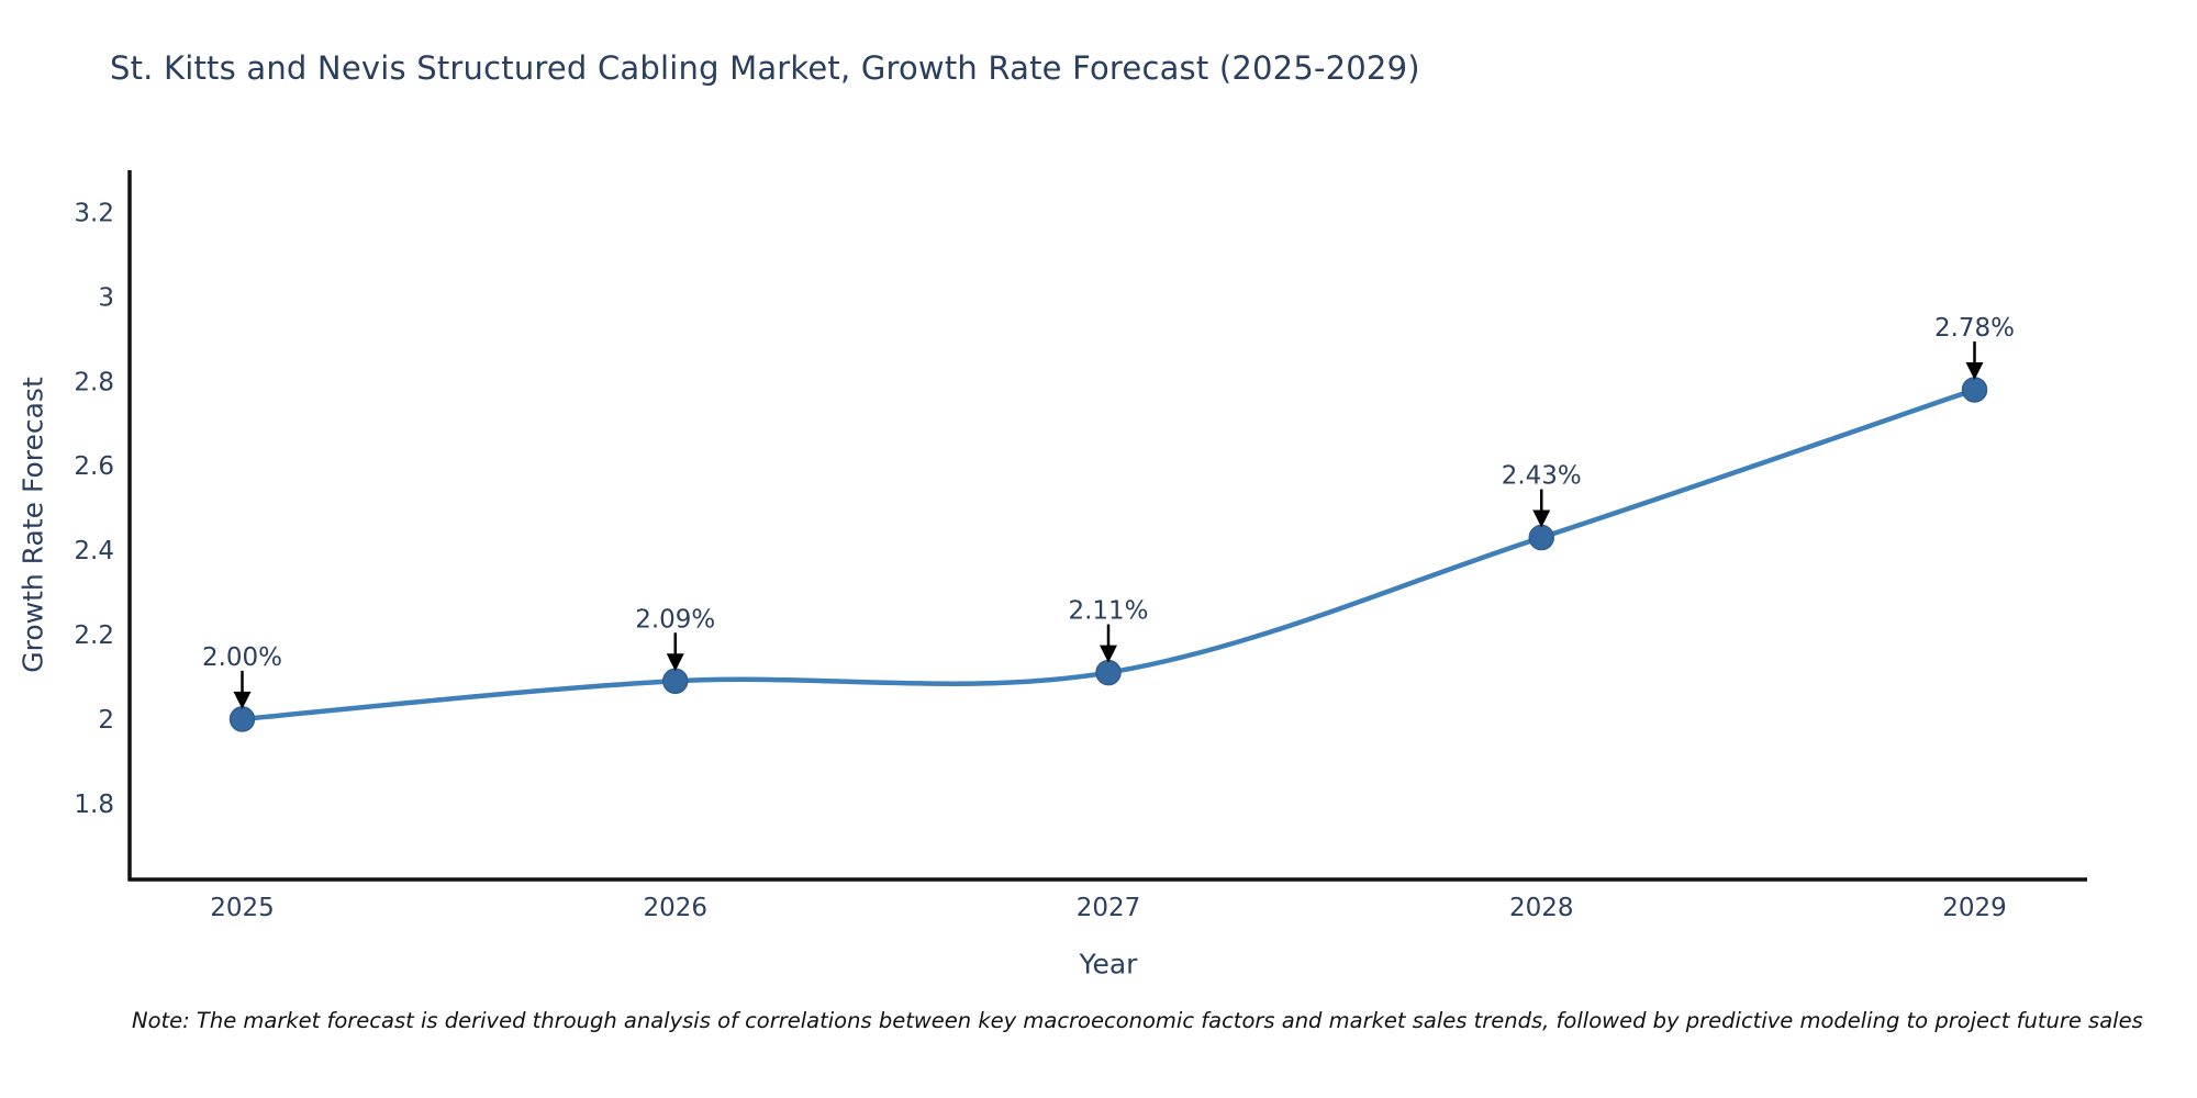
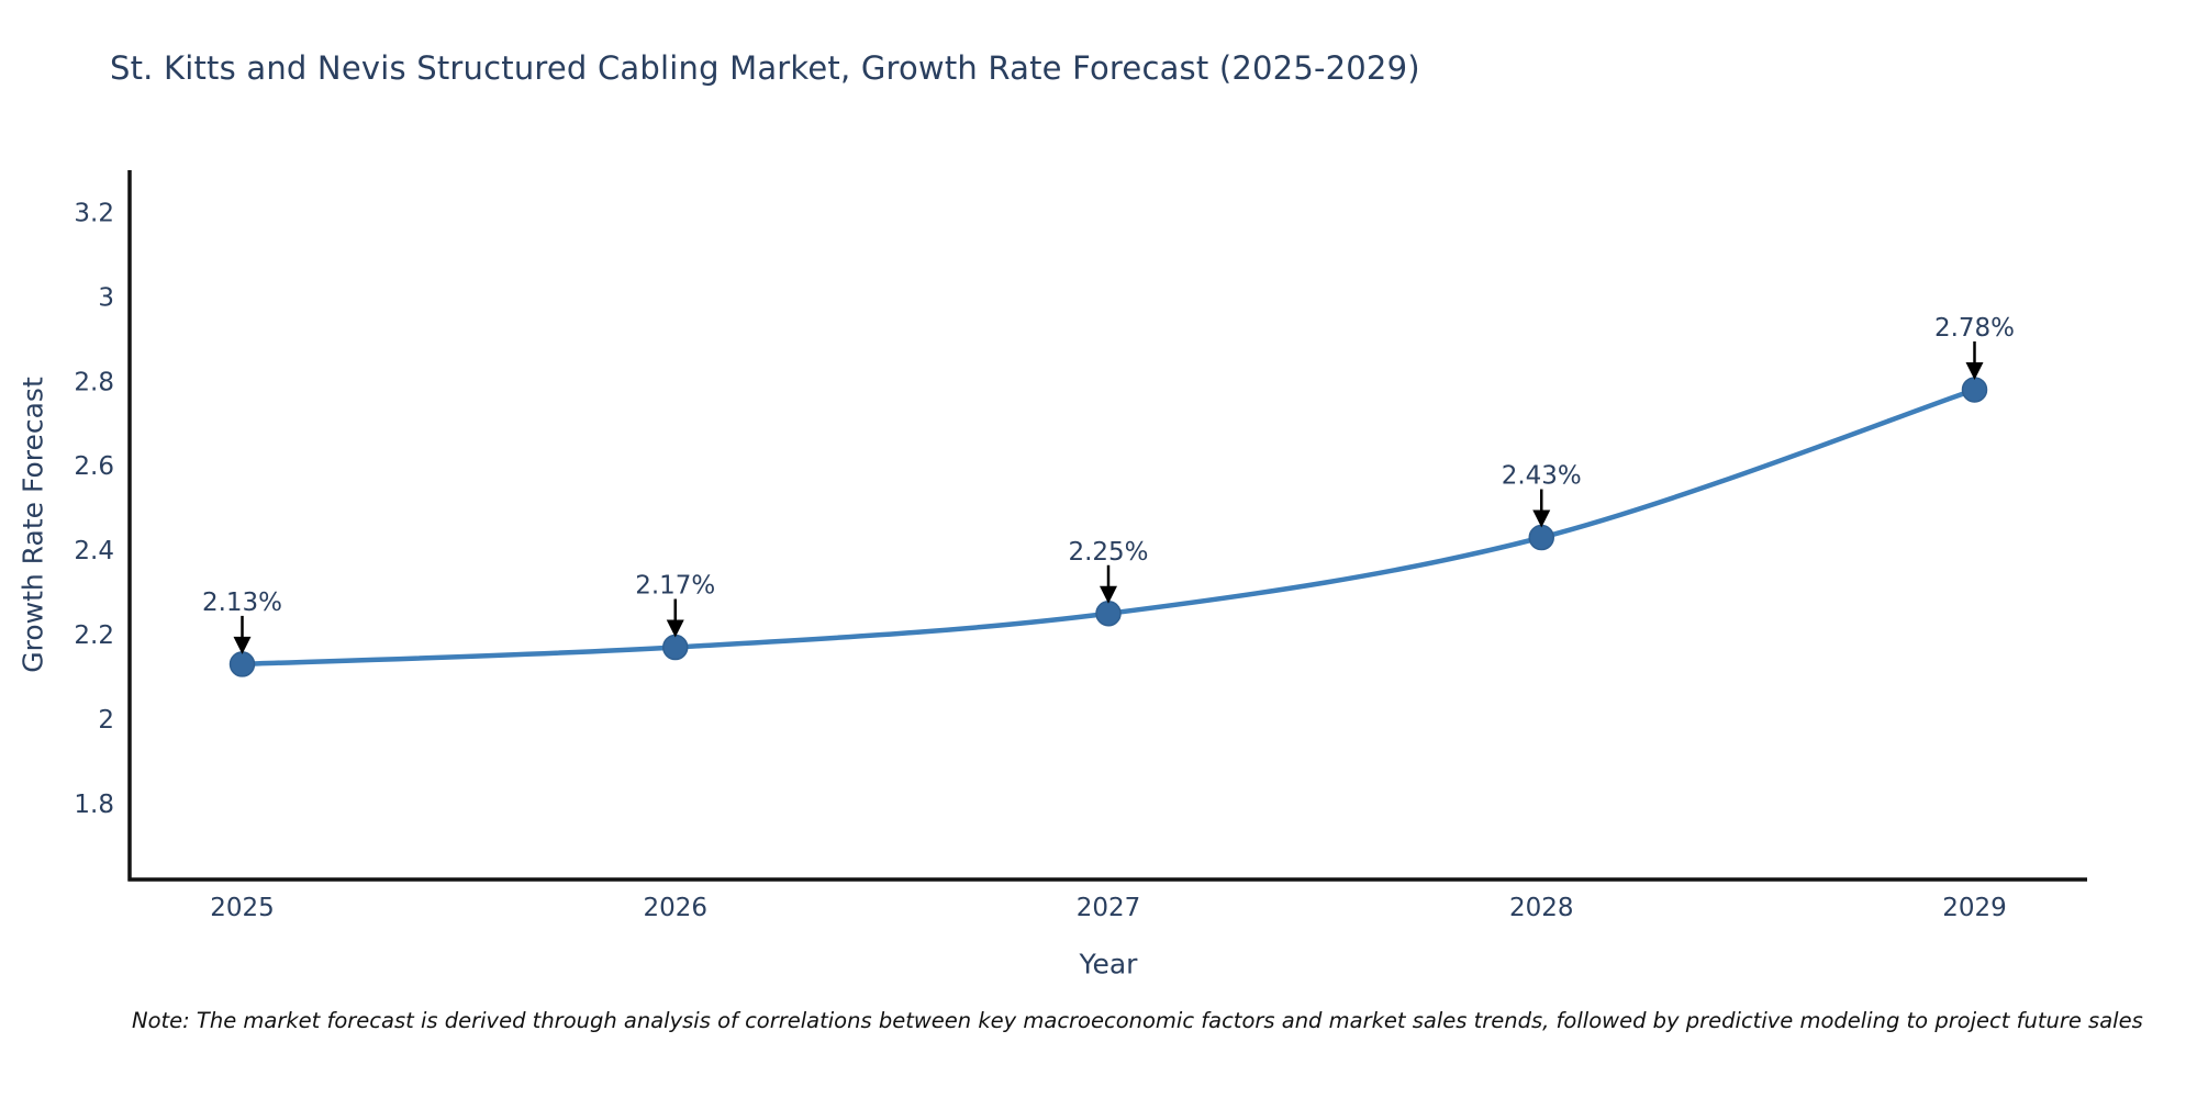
2025: 2.00% -> 2.13%
2026: 2.09% -> 2.17%
2027: 2.11% -> 2.25%
